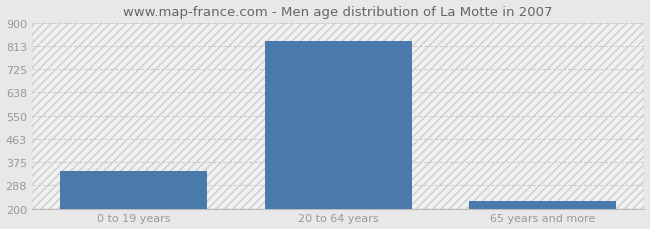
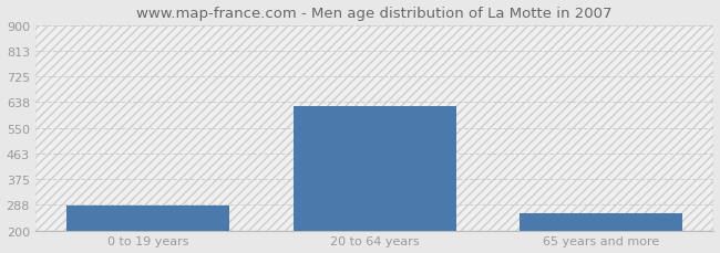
0 to 19 years: 340 -> 285
20 to 64 years: 830 -> 625
65 years and more: 228 -> 260
